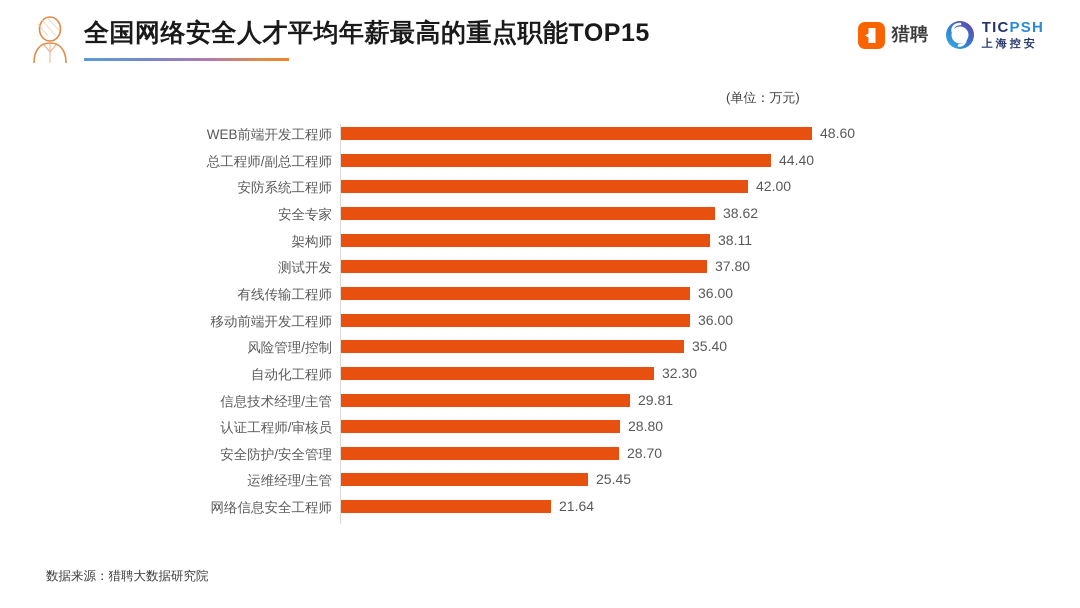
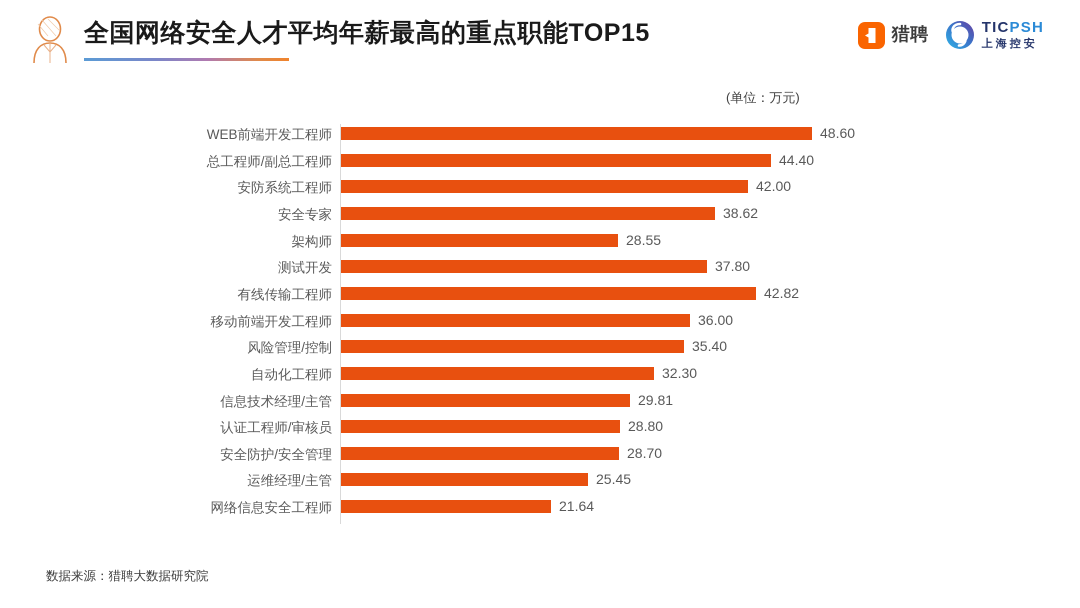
架构师: 38.11 -> 28.55
有线传输工程师: 36.00 -> 42.82
